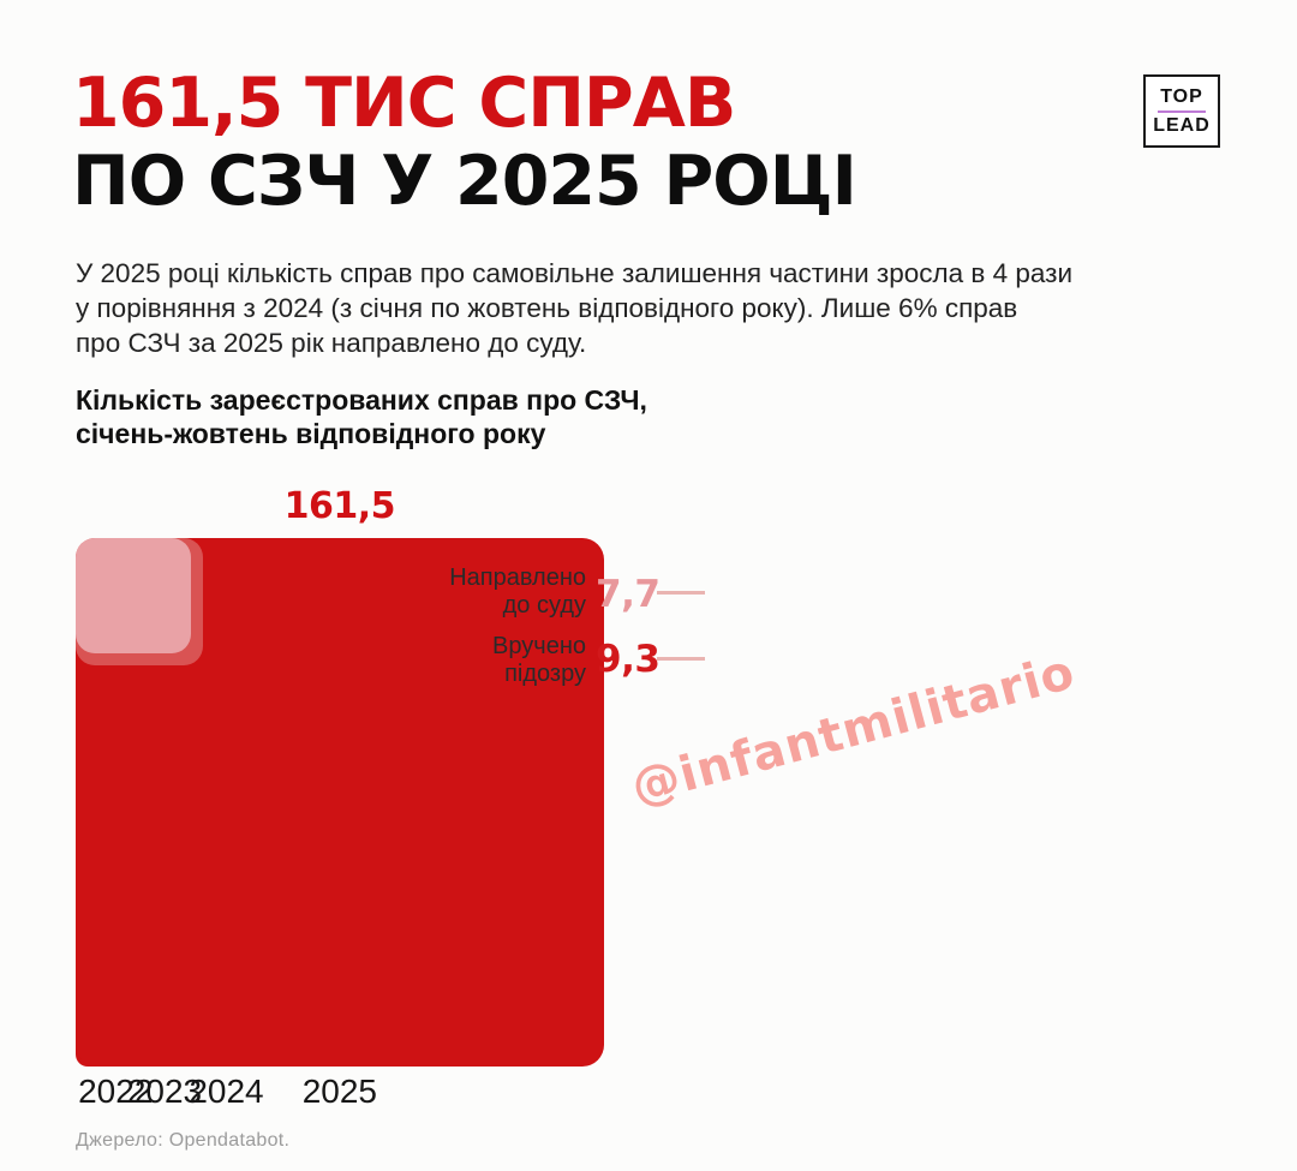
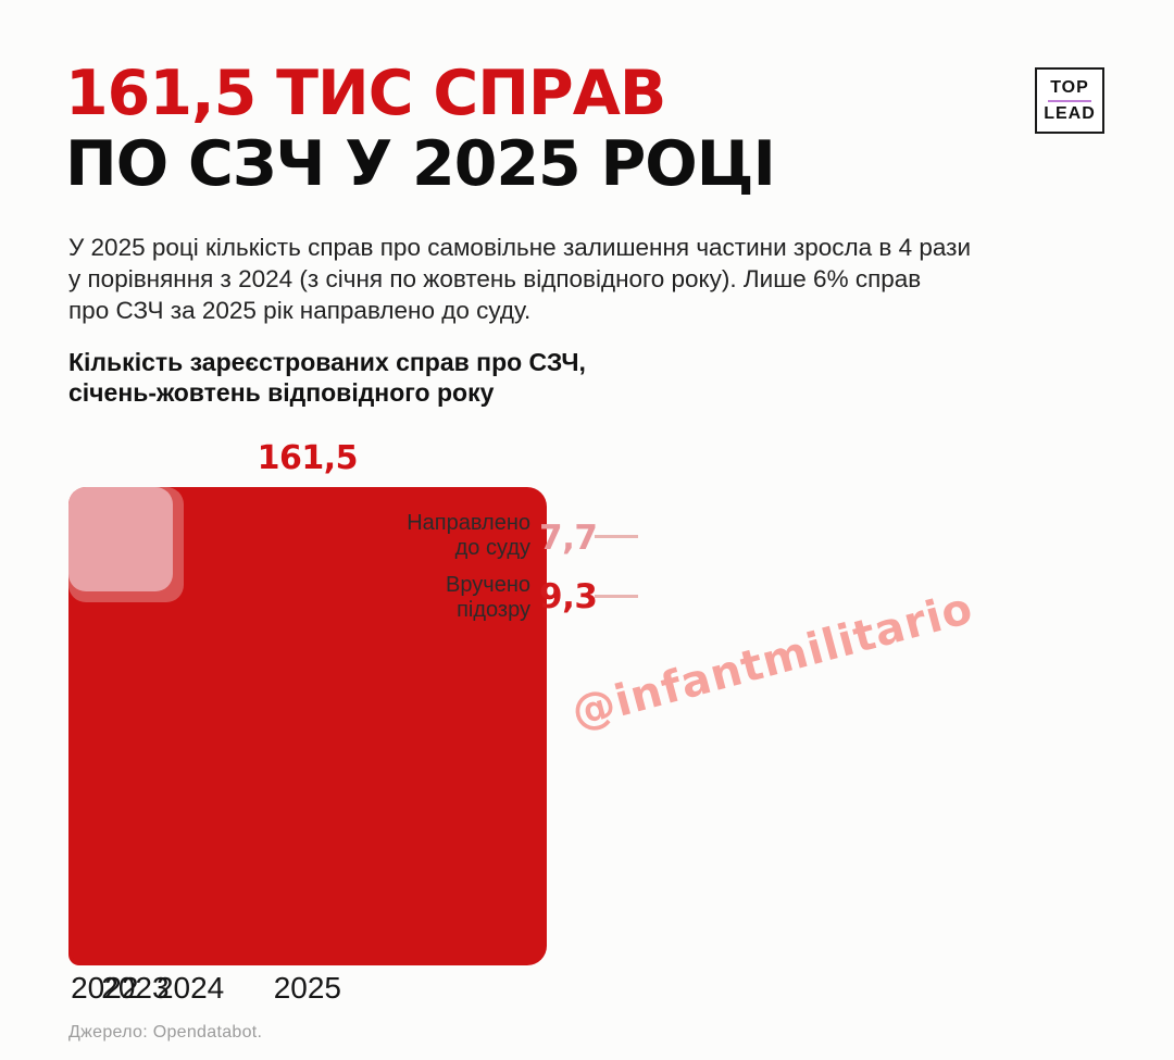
2023: 18,3 -> 12,6
2024: 52,6 -> 42,0
